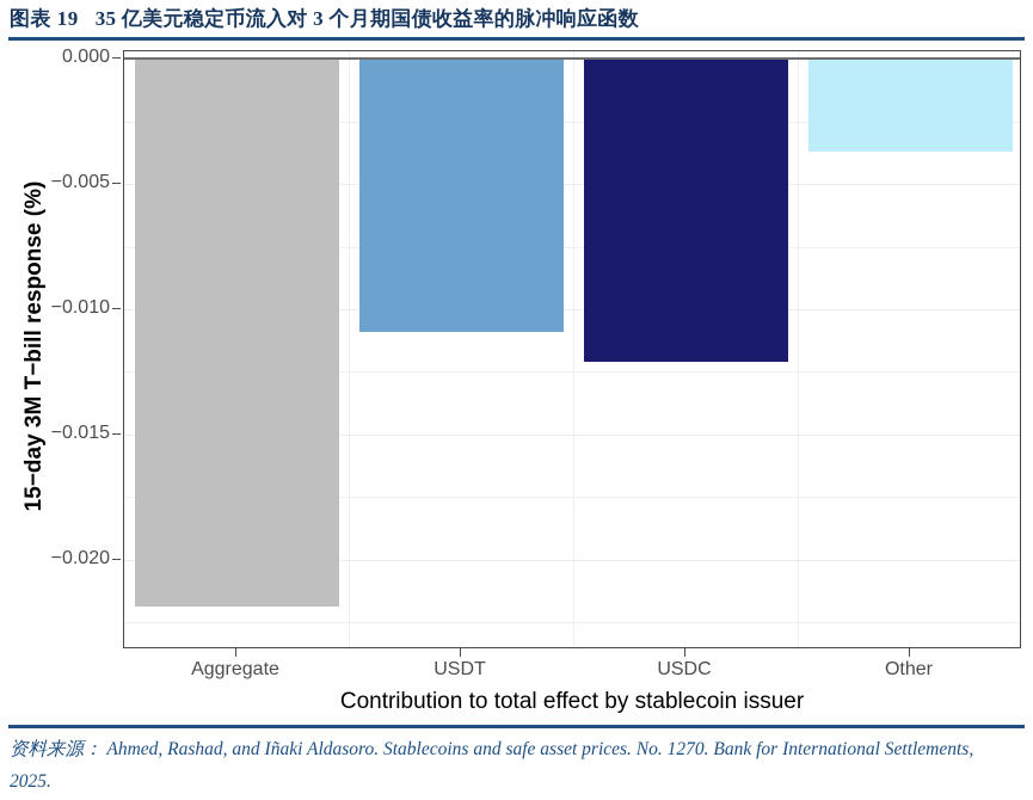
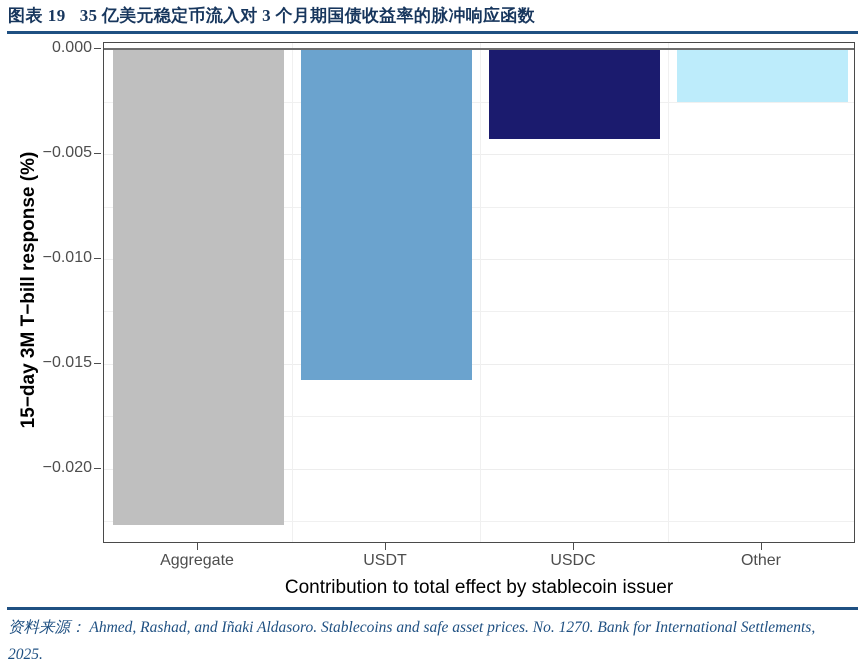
Aggregate: -0.0219 -> -0.0227
USDT: -0.0109 -> -0.0158
USDC: -0.0121 -> -0.0043
Other: -0.0037 -> -0.0025
